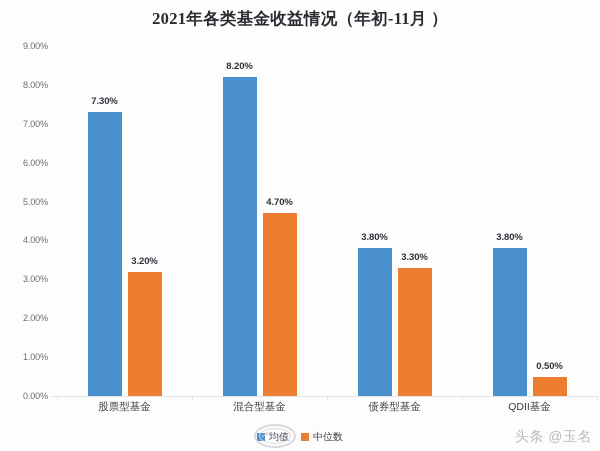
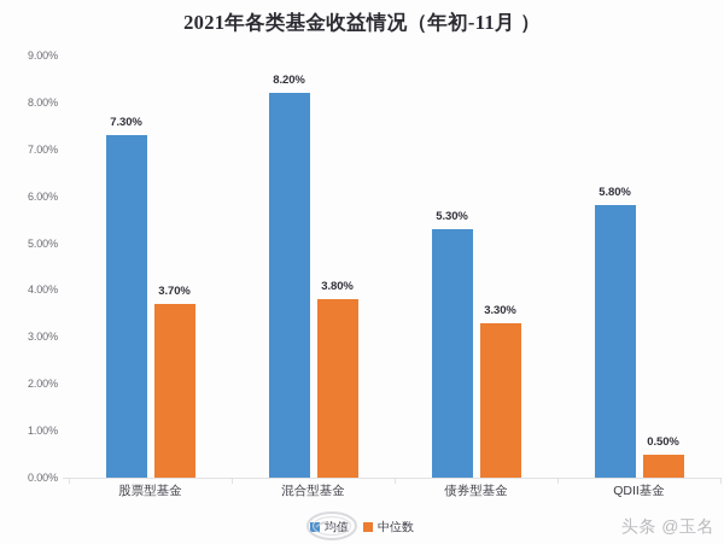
中位数/股票型基金: 3.20% -> 3.70%
中位数/混合型基金: 4.70% -> 3.80%
均值/债券型基金: 3.80% -> 5.30%
均值/QDII基金: 3.80% -> 5.80%
